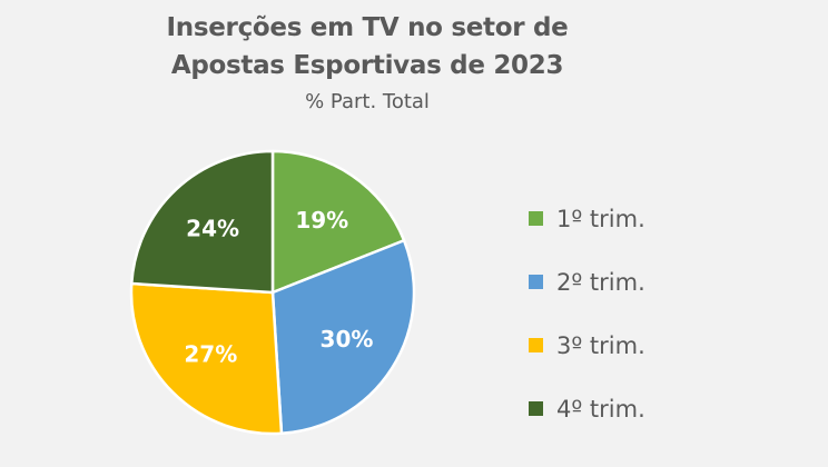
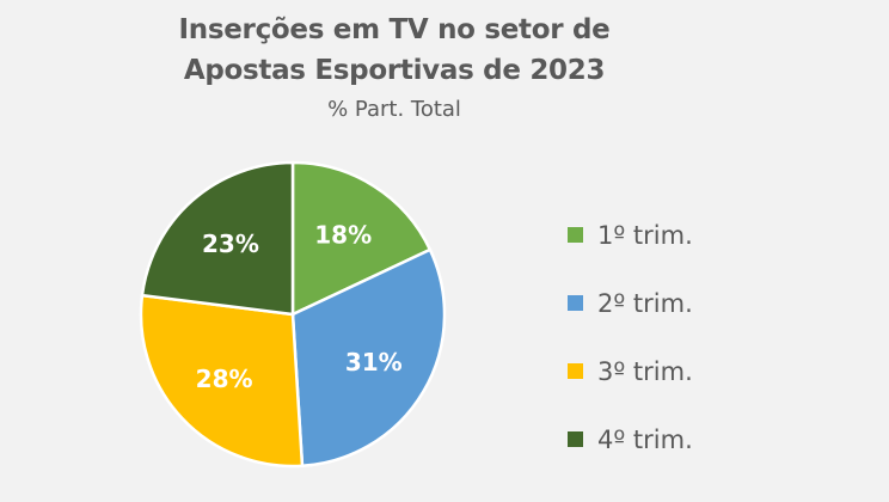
1º trim.: 19% -> 18%
2º trim.: 30% -> 31%
3º trim.: 27% -> 28%
4º trim.: 24% -> 23%
